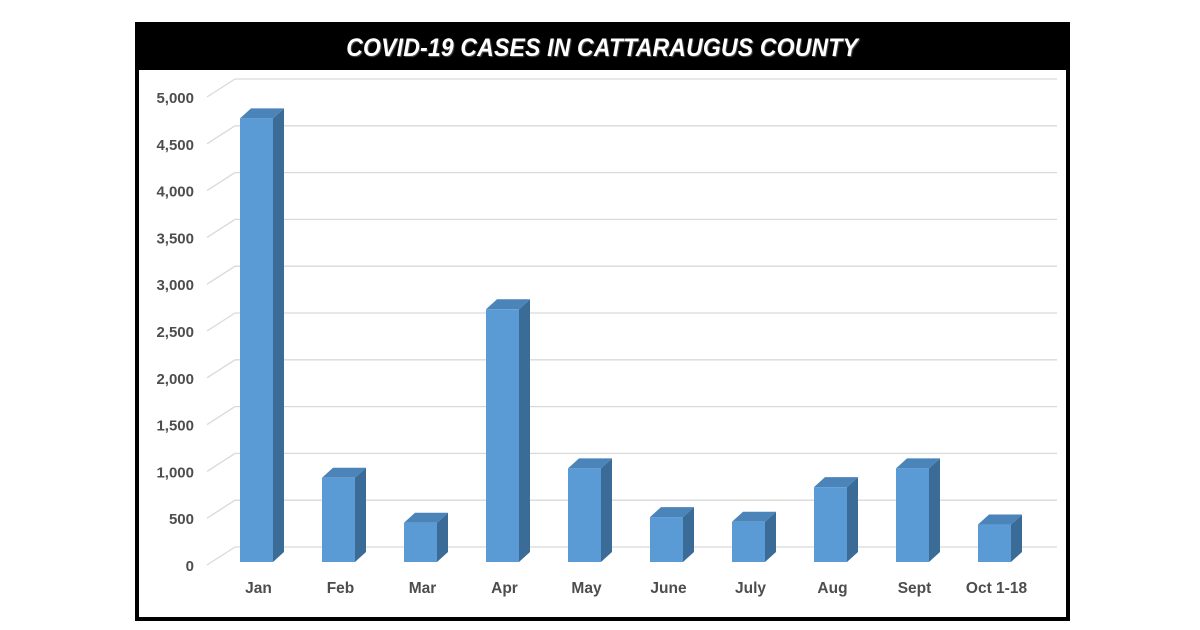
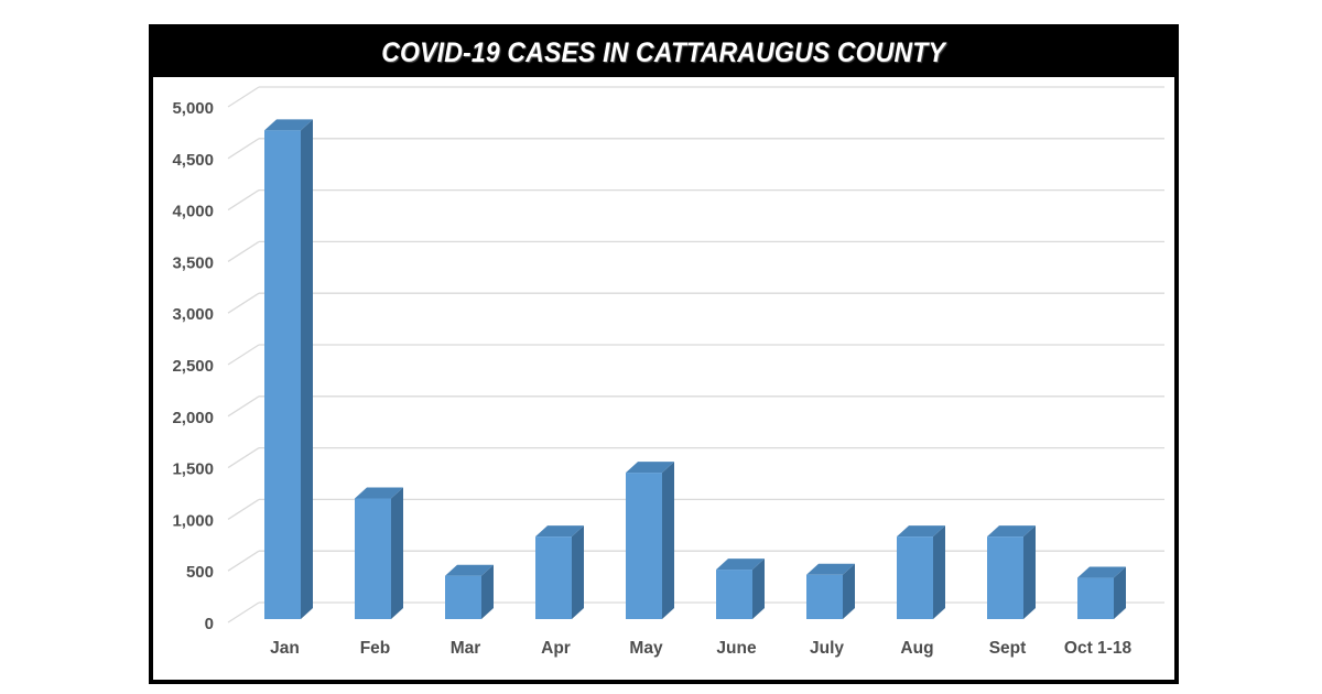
Feb: 900 -> 1200
Apr: 2700 -> 800
May: 1000 -> 1400
Sept: 1000 -> 800
